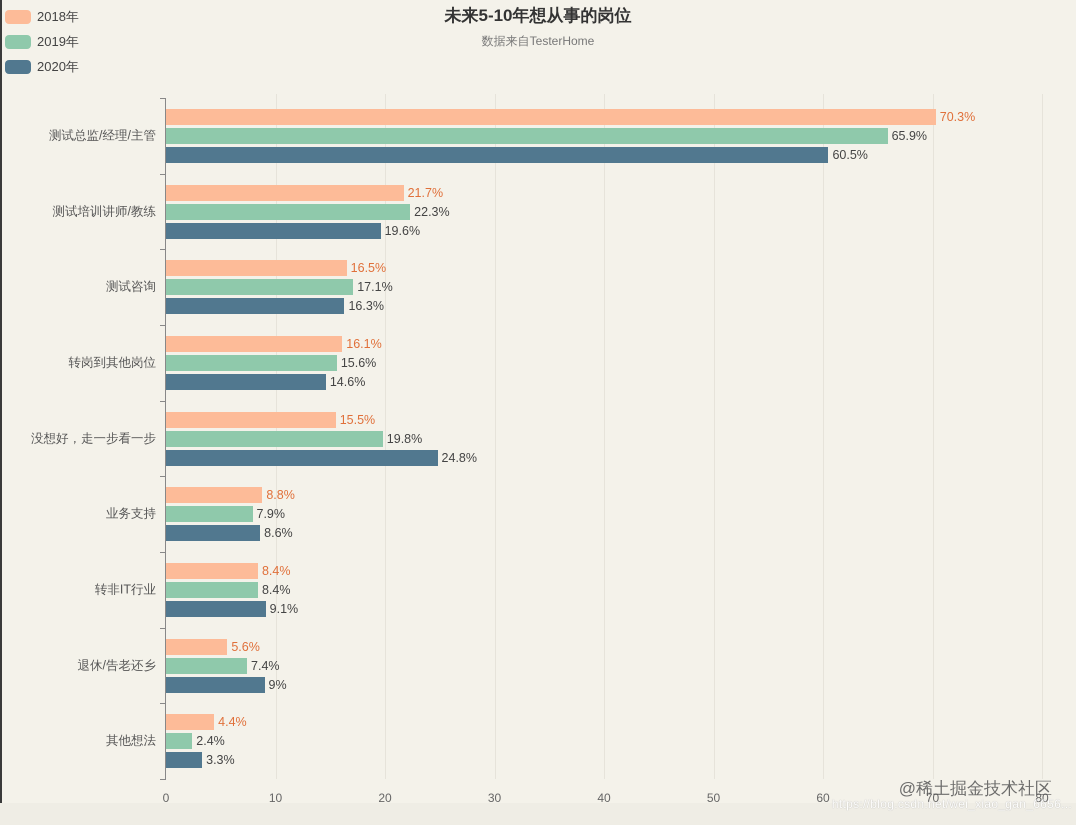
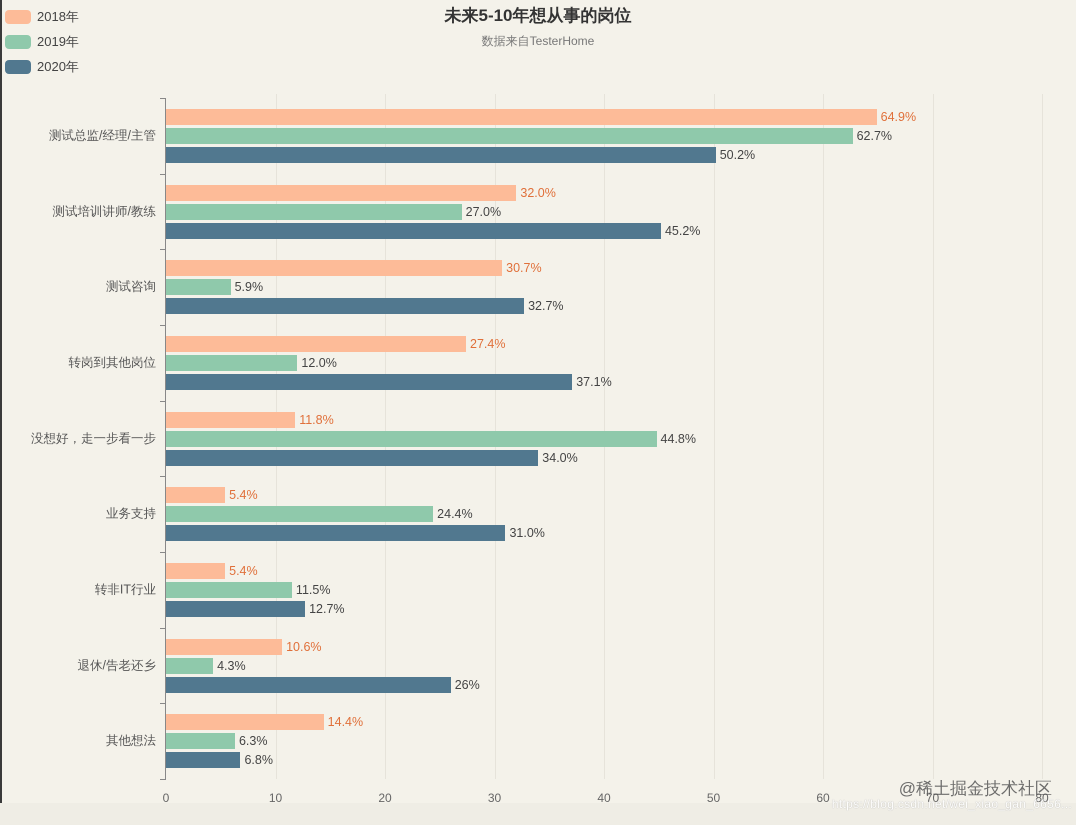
2018年/测试总监/经理/主管: 70.3% -> 64.9%
2019年/测试总监/经理/主管: 65.9% -> 62.7%
2020年/测试总监/经理/主管: 60.5% -> 50.2%
2018年/测试培训讲师/教练: 21.7% -> 32.0%
2019年/测试培训讲师/教练: 22.3% -> 27.0%
2020年/测试培训讲师/教练: 19.6% -> 45.2%
2018年/测试咨询: 16.5% -> 30.7%
2019年/测试咨询: 17.1% -> 5.9%
2020年/测试咨询: 16.3% -> 32.7%
2018年/转岗到其他岗位: 16.1% -> 27.4%
2019年/转岗到其他岗位: 15.6% -> 12.0%
2020年/转岗到其他岗位: 14.6% -> 37.1%
2018年/没想好，走一步看一步: 15.5% -> 11.8%
2019年/没想好，走一步看一步: 19.8% -> 44.8%
2020年/没想好，走一步看一步: 24.8% -> 34.0%
2018年/业务支持: 8.8% -> 5.4%
2019年/业务支持: 7.9% -> 24.4%
2020年/业务支持: 8.6% -> 31.0%
2018年/转非IT行业: 8.4% -> 5.4%
2019年/转非IT行业: 8.4% -> 11.5%
2020年/转非IT行业: 9.1% -> 12.7%
2018年/退休/告老还乡: 5.6% -> 10.6%
2019年/退休/告老还乡: 7.4% -> 4.3%
2020年/退休/告老还乡: 9% -> 26%
2018年/其他想法: 4.4% -> 14.4%
2019年/其他想法: 2.4% -> 6.3%
2020年/其他想法: 3.3% -> 6.8%
